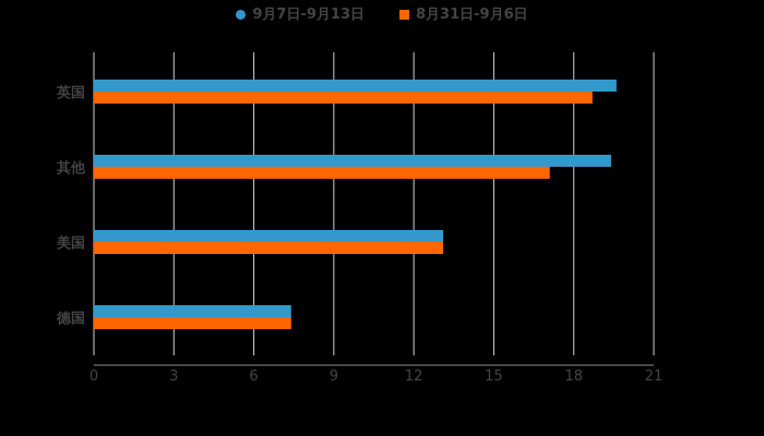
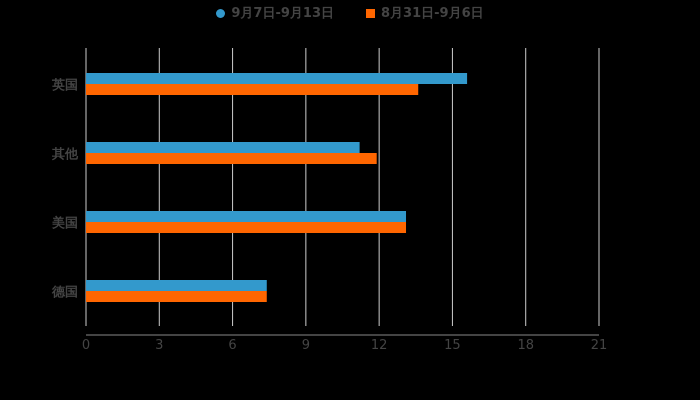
9月7日-9月13日/英国: 19.6 -> 15.6
8月31日-9月6日/英国: 18.7 -> 13.6
9月7日-9月13日/其他: 19.4 -> 11.2
8月31日-9月6日/其他: 17.1 -> 11.9
